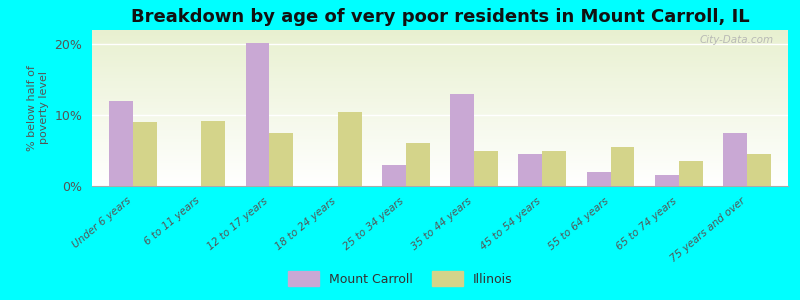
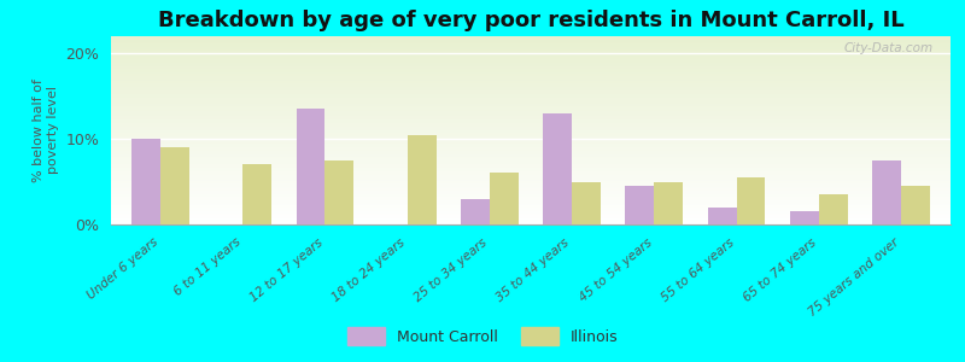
Mount Carroll/Under 6 years: 12.0% -> 10.0%
Illinois/6 to 11 years: 9.2% -> 7.0%
Mount Carroll/12 to 17 years: 20.2% -> 13.5%
